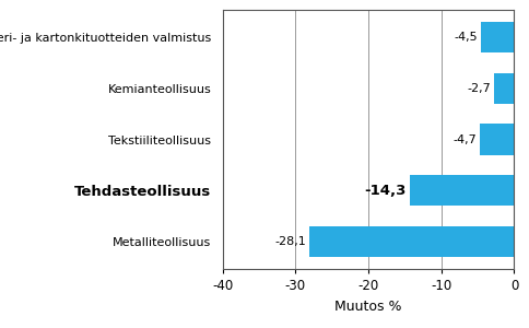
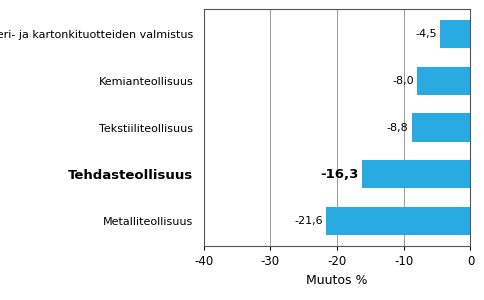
Kemianteollisuus: -2,7 -> -8,0
Tekstiiliteollisuus: -4,7 -> -8,8
Tehdasteollisuus: -14,3 -> -16,3
Metalliteollisuus: -28,1 -> -21,6
